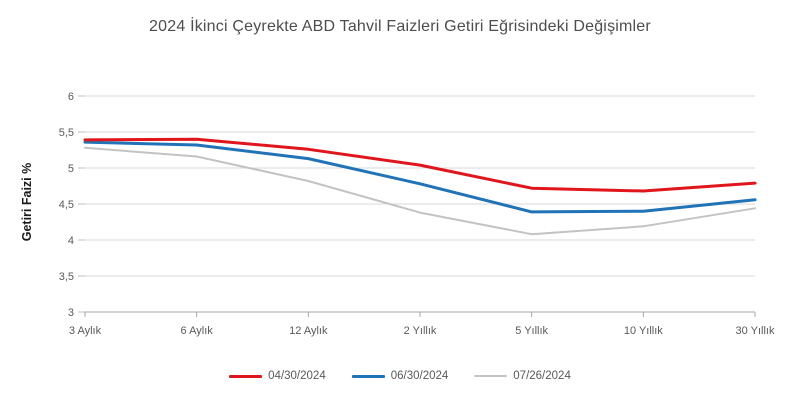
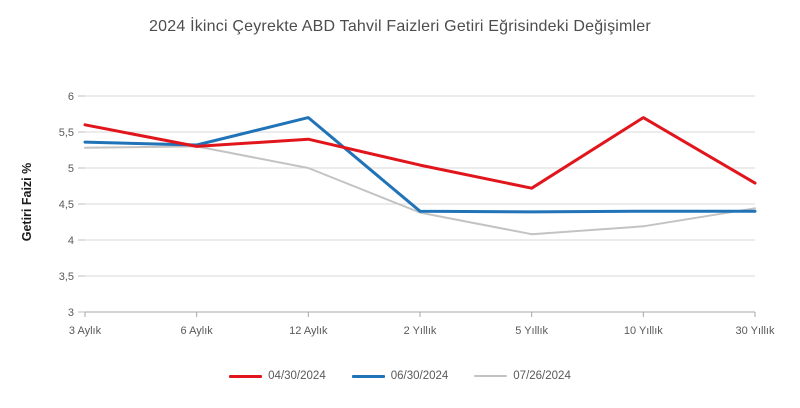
04/30/2024/3 Aylık: 5.4 -> 5.6
04/30/2024/6 Aylık: 5.4 -> 5.3
07/26/2024/6 Aylık: 5.2 -> 5.3
04/30/2024/12 Aylık: 5.3 -> 5.4
06/30/2024/12 Aylık: 5.1 -> 5.7
07/26/2024/12 Aylık: 4.8 -> 5.0
06/30/2024/2 Yıllık: 4.8 -> 4.4
04/30/2024/10 Yıllık: 4.7 -> 5.7
06/30/2024/30 Yıllık: 4.6 -> 4.4
